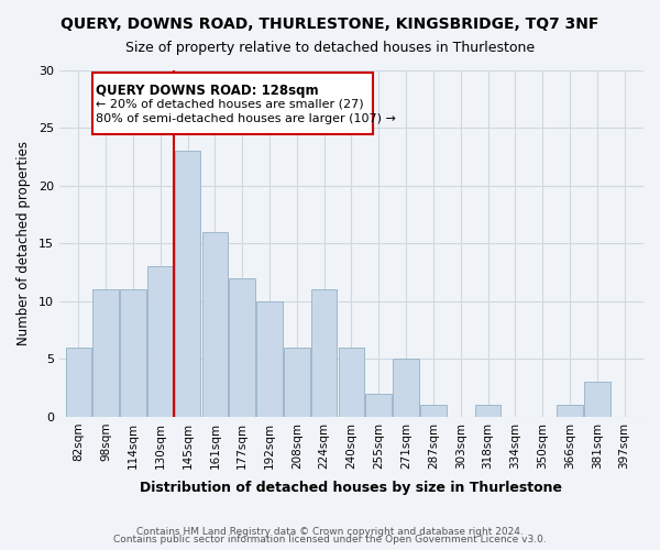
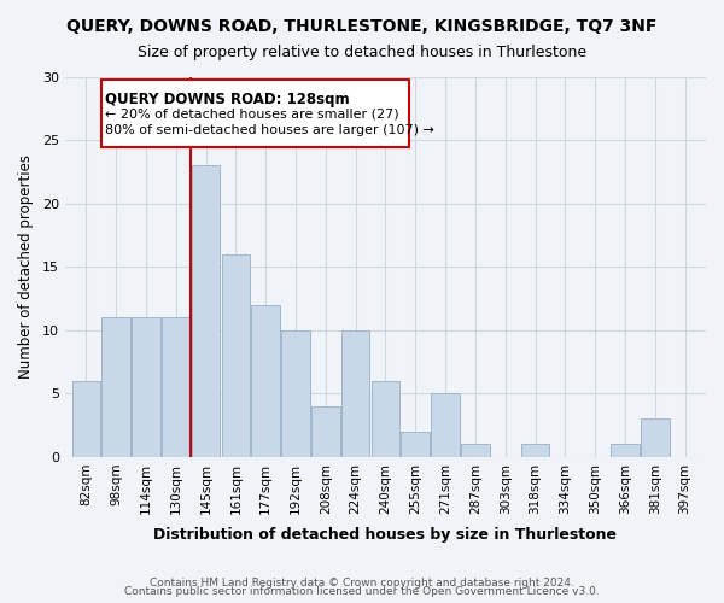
130sqm: 13 -> 11
208sqm: 6 -> 4
224sqm: 11 -> 10
